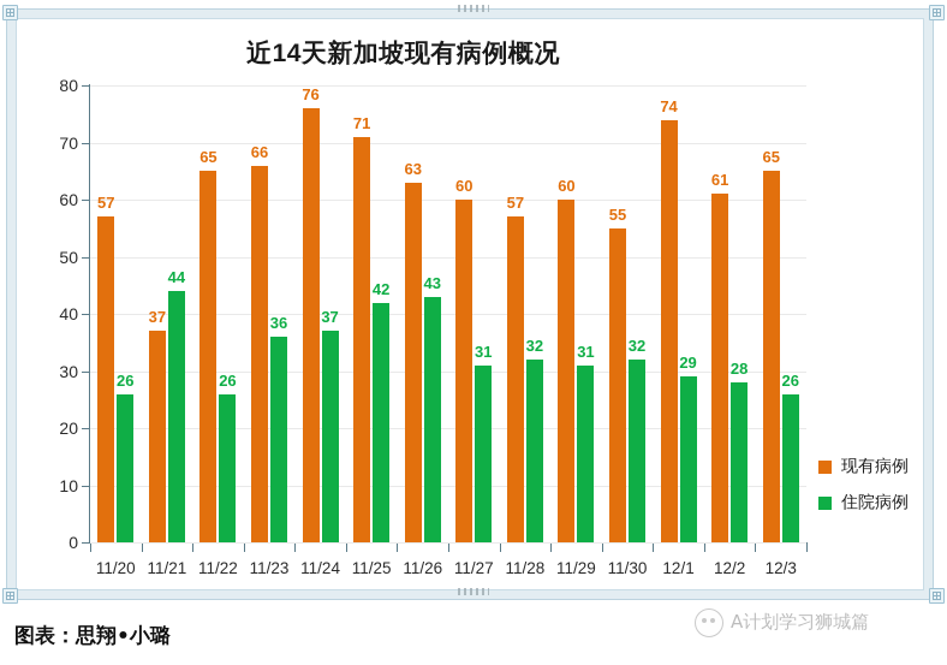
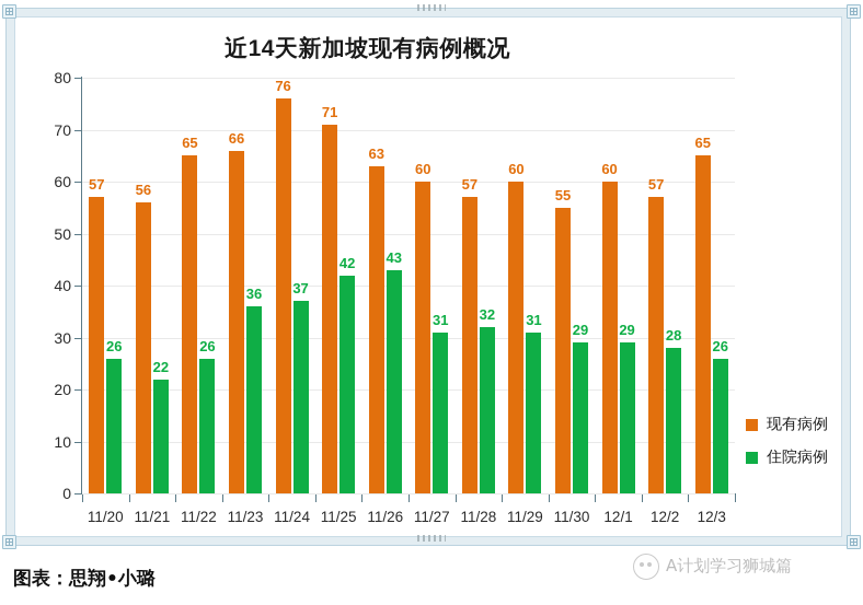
现有病例/11/21: 37 -> 56
住院病例/11/21: 44 -> 22
住院病例/11/30: 32 -> 29
现有病例/12/1: 74 -> 60
现有病例/12/2: 61 -> 57
